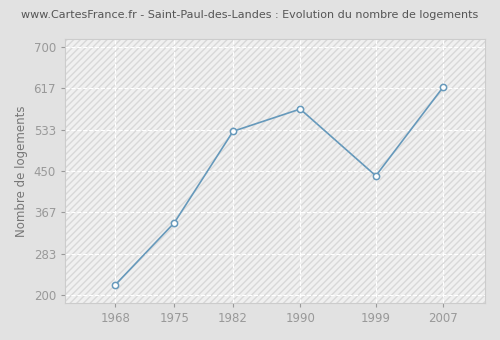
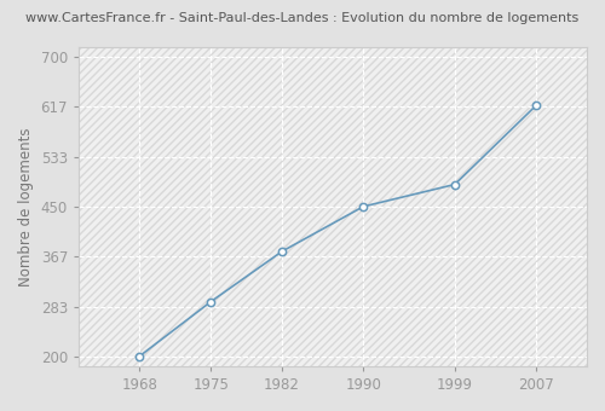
1968: 220 -> 200
1975: 345 -> 291
1982: 530 -> 375
1990: 575 -> 450
1999: 440 -> 487
